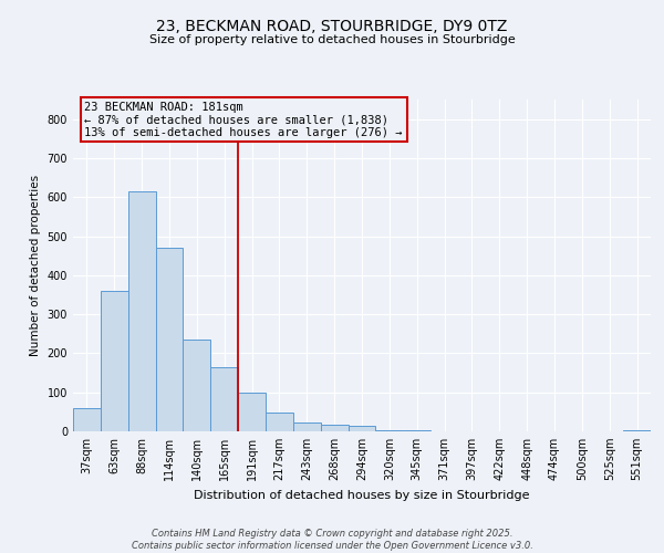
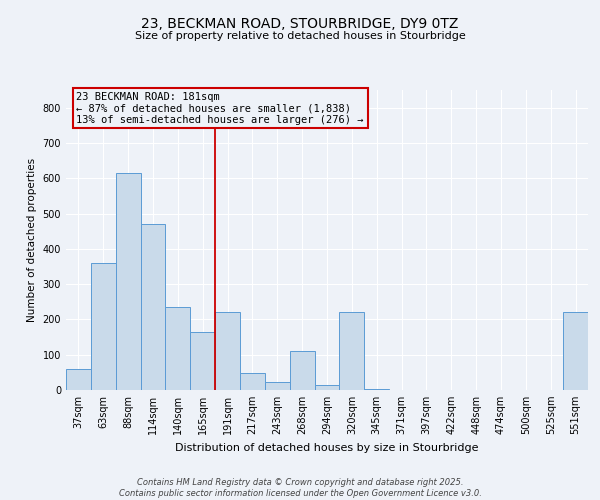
191sqm: 98 -> 220
268sqm: 18 -> 110
320sqm: 4 -> 220
551sqm: 3 -> 220
